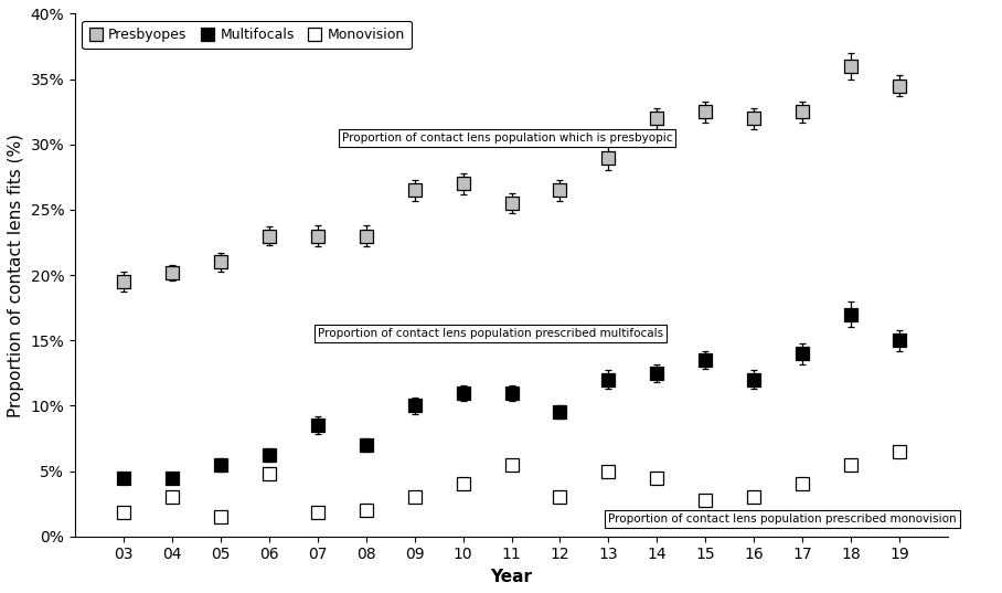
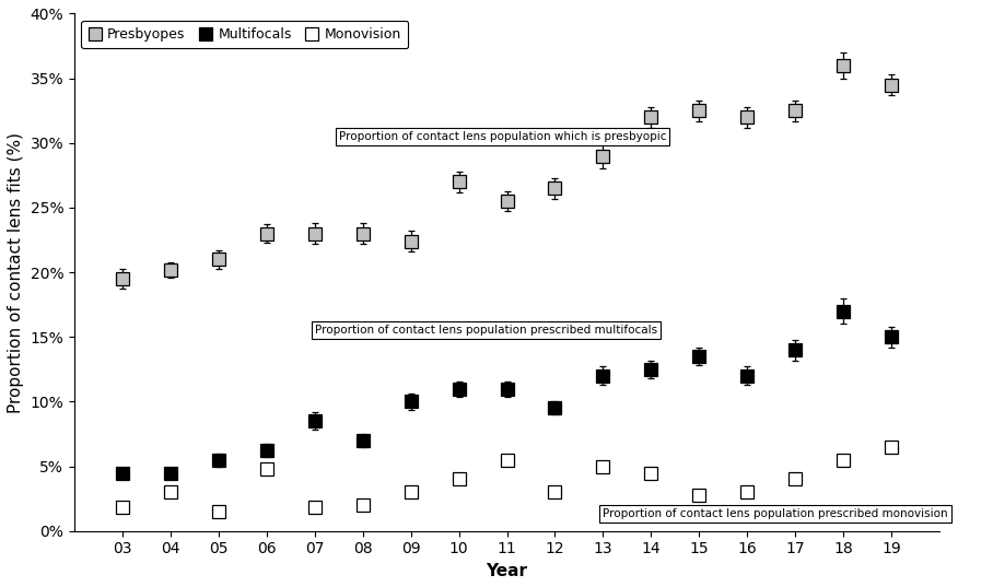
Presbyopes/09: 26.5% -> 22.4%
